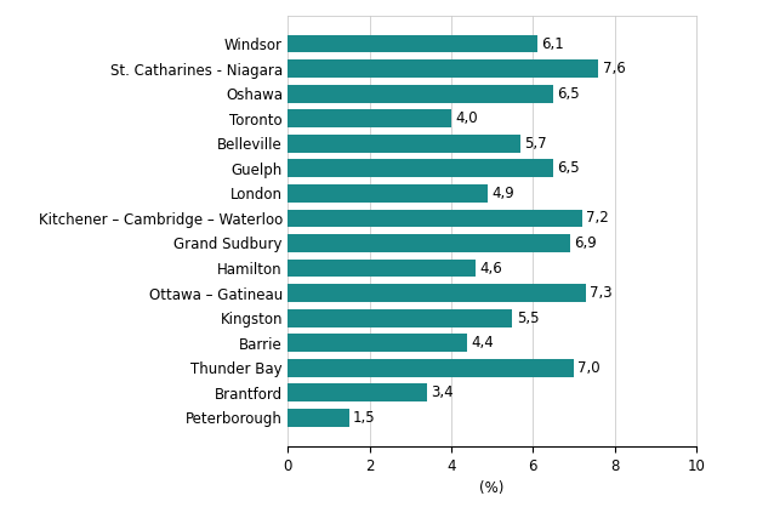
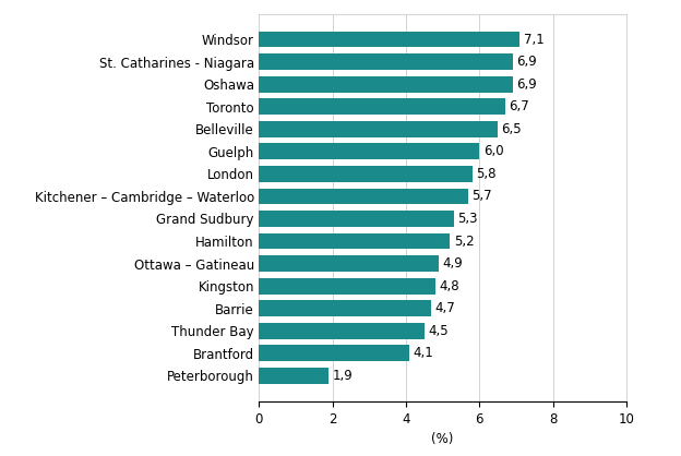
Windsor: 6,1 -> 7,1
St. Catharines - Niagara: 7,6 -> 6,9
Oshawa: 6,5 -> 6,9
Toronto: 4,0 -> 6,7
Belleville: 5,7 -> 6,5
Guelph: 6,5 -> 6,0
London: 4,9 -> 5,8
Kitchener – Cambridge – Waterloo: 7,2 -> 5,7
Grand Sudbury: 6,9 -> 5,3
Hamilton: 4,6 -> 5,2
Ottawa – Gatineau: 7,3 -> 4,9
Kingston: 5,5 -> 4,8
Barrie: 4,4 -> 4,7
Thunder Bay: 7,0 -> 4,5
Brantford: 3,4 -> 4,1
Peterborough: 1,5 -> 1,9
